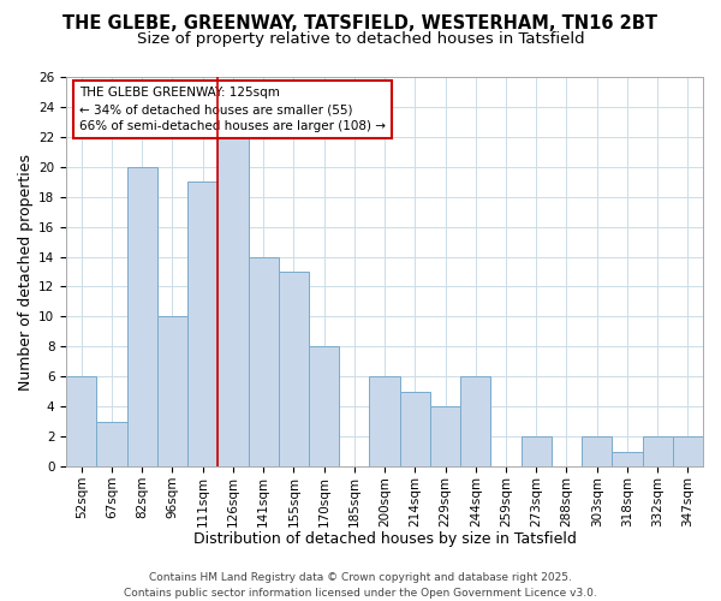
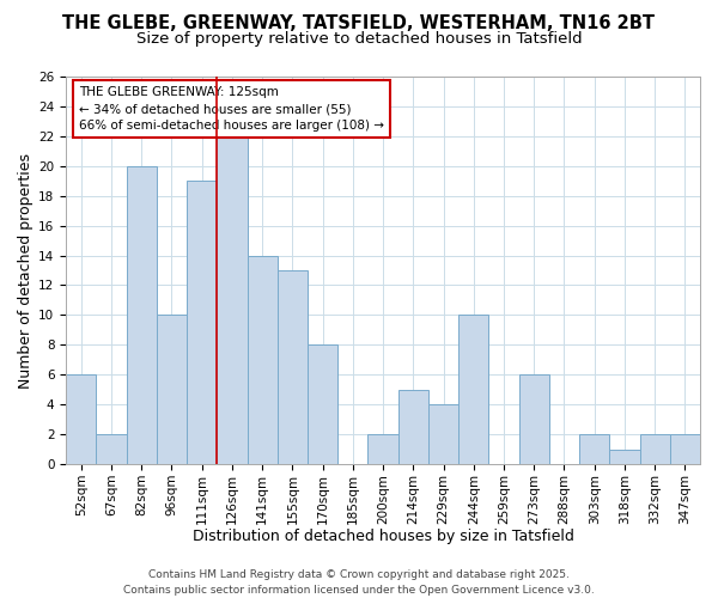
67sqm: 3 -> 2
200sqm: 6 -> 2
244sqm: 6 -> 10
273sqm: 2 -> 6
